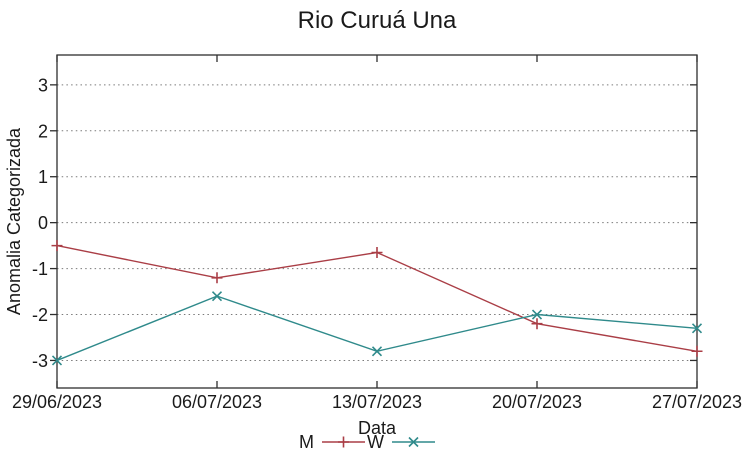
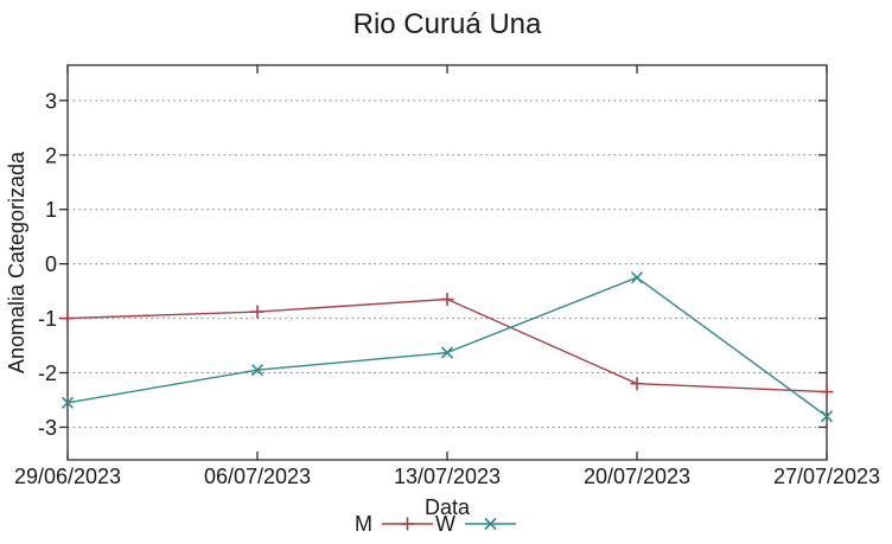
M/29/06/2023: -0.5 -> -1.0
W/29/06/2023: -3.0 -> -2.5
M/06/07/2023: -1.2 -> -0.9
W/06/07/2023: -1.6 -> -1.9
W/13/07/2023: -2.8 -> -1.6
W/20/07/2023: -2.0 -> -0.2
M/27/07/2023: -2.8 -> -2.4
W/27/07/2023: -2.3 -> -2.8
